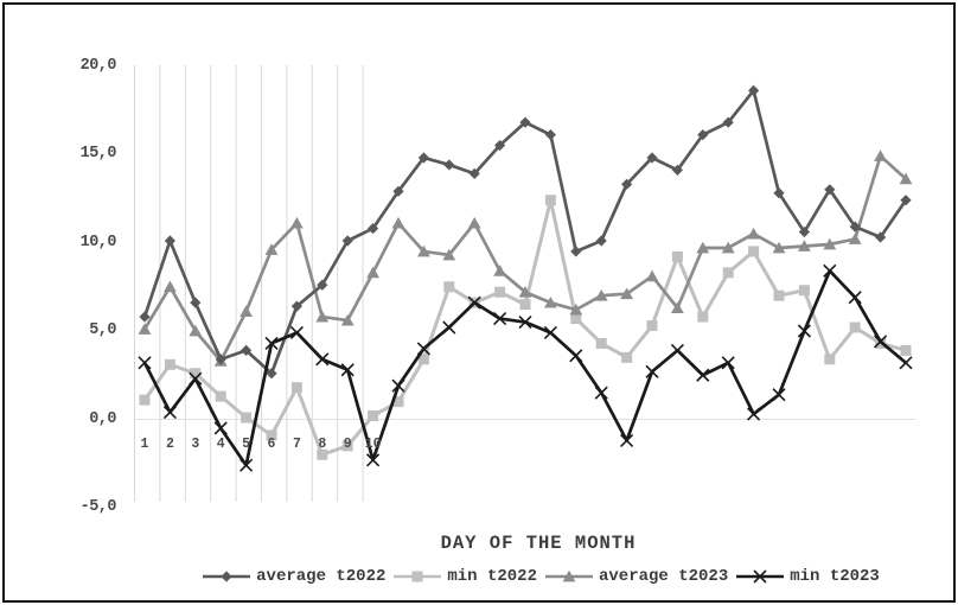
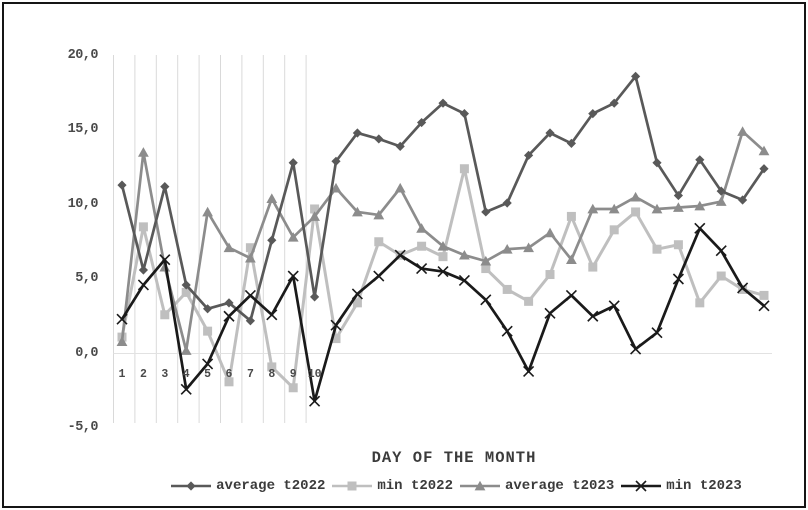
average t2022/1: 5,8 -> 11,3
average t2023/1: 5,1 -> 0,8
min t2023/1: 3,2 -> 2,3
average t2022/2: 10,1 -> 5,6
min t2022/2: 3,1 -> 8,5
average t2023/2: 7,5 -> 13,5
min t2023/2: 0,4 -> 4,6
average t2022/3: 6,6 -> 11,2
average t2023/3: 5,0 -> 5,8
min t2023/3: 2,3 -> 6,3
average t2022/4: 3,4 -> 4,6
min t2022/4: 1,3 -> 4,1
average t2023/4: 3,3 -> 0,2
min t2023/4: -0,5 -> -2,4
average t2022/5: 3,9 -> 3,0
min t2022/5: 0,1 -> 1,5
average t2023/5: 6,1 -> 9,5
min t2023/5: -2,6 -> -0,7
average t2022/6: 2,6 -> 3,4
min t2022/6: -0,9 -> -1,9
average t2023/6: 9,6 -> 7,1
min t2023/6: 4,3 -> 2,5
average t2022/7: 6,4 -> 2,2
min t2022/7: 1,8 -> 7,1
average t2023/7: 11,1 -> 6,4
min t2023/7: 4,9 -> 3,9
min t2022/8: -2,0 -> -0,9
average t2023/8: 5,8 -> 10,4
min t2023/8: 3,4 -> 2,6
average t2022/9: 10,1 -> 12,8
min t2022/9: -1,5 -> -2,3
average t2023/9: 5,6 -> 7,8
min t2023/9: 2,8 -> 5,2
average t2022/10: 10,8 -> 3,8
min t2022/10: 0,2 -> 9,7
average t2023/10: 8,3 -> 9,2
min t2023/10: -2,3 -> -3,2
